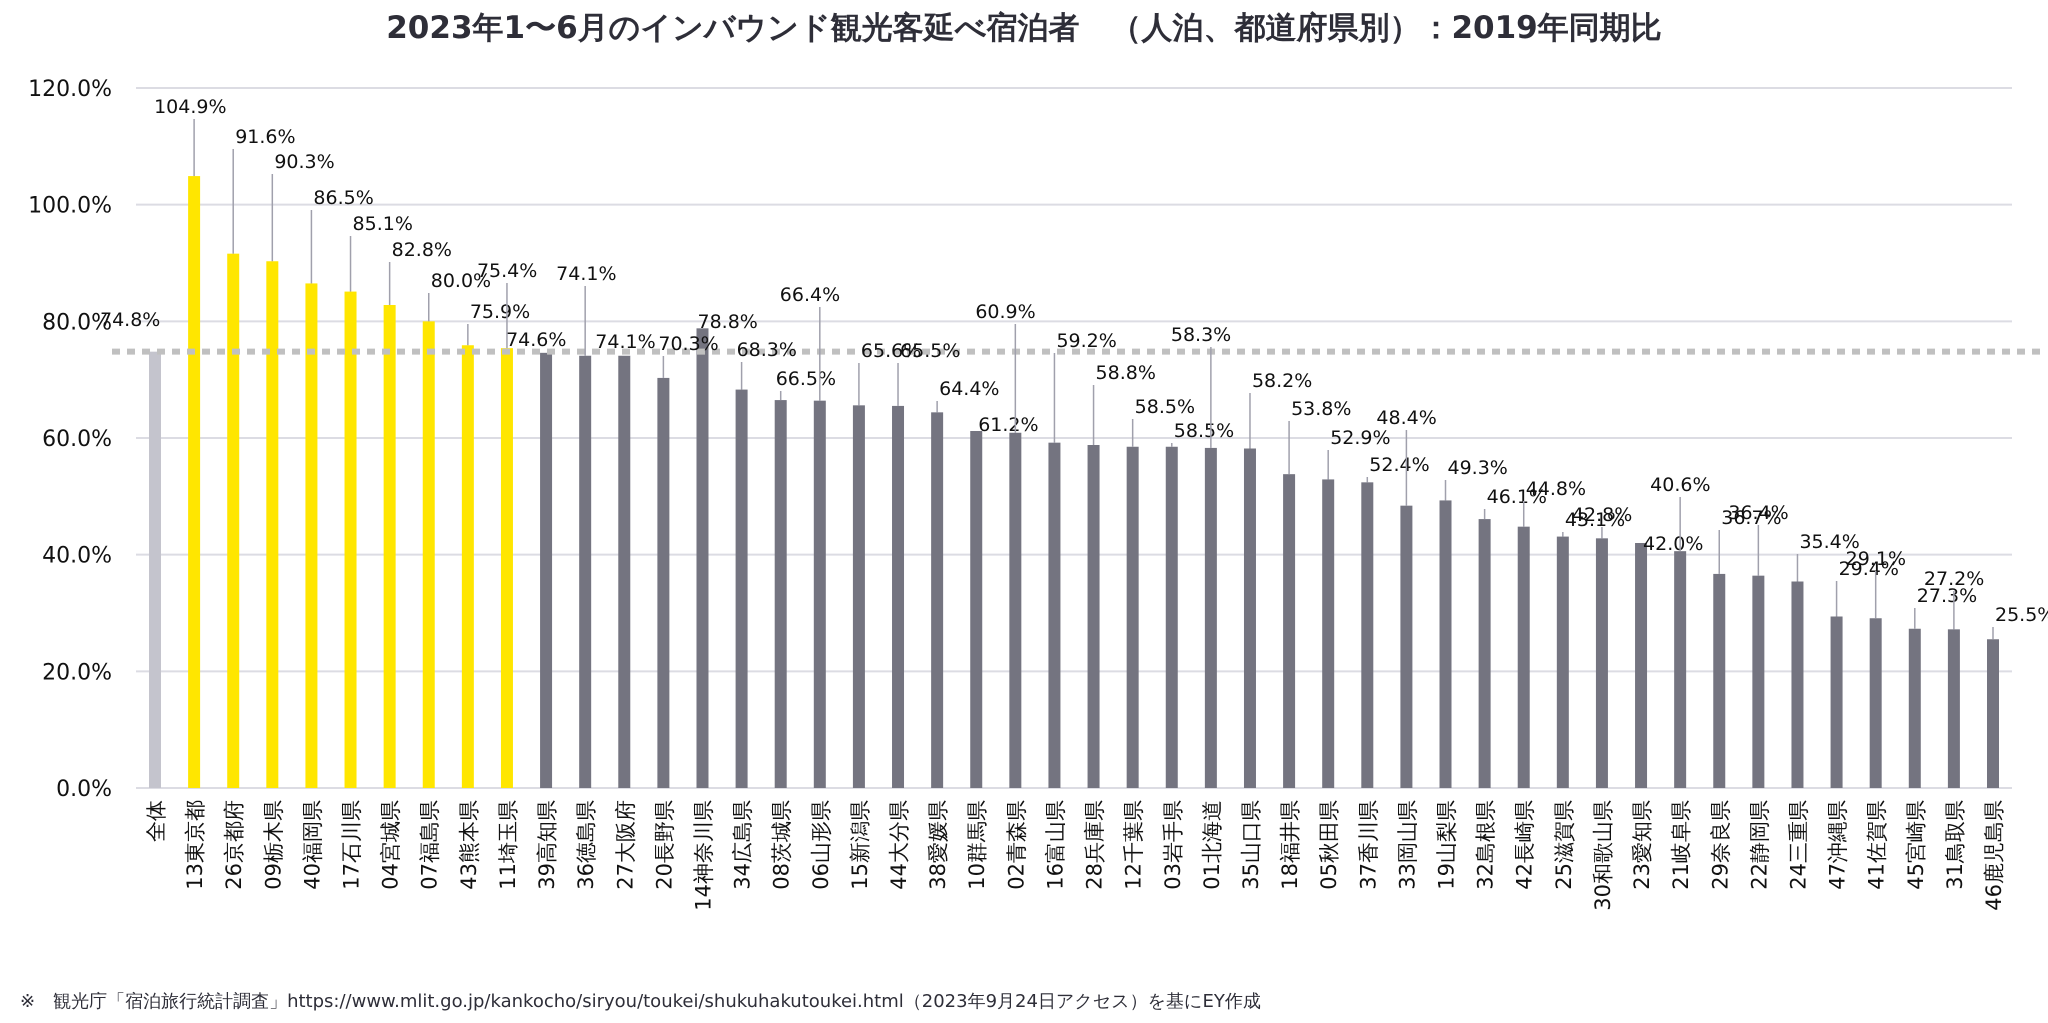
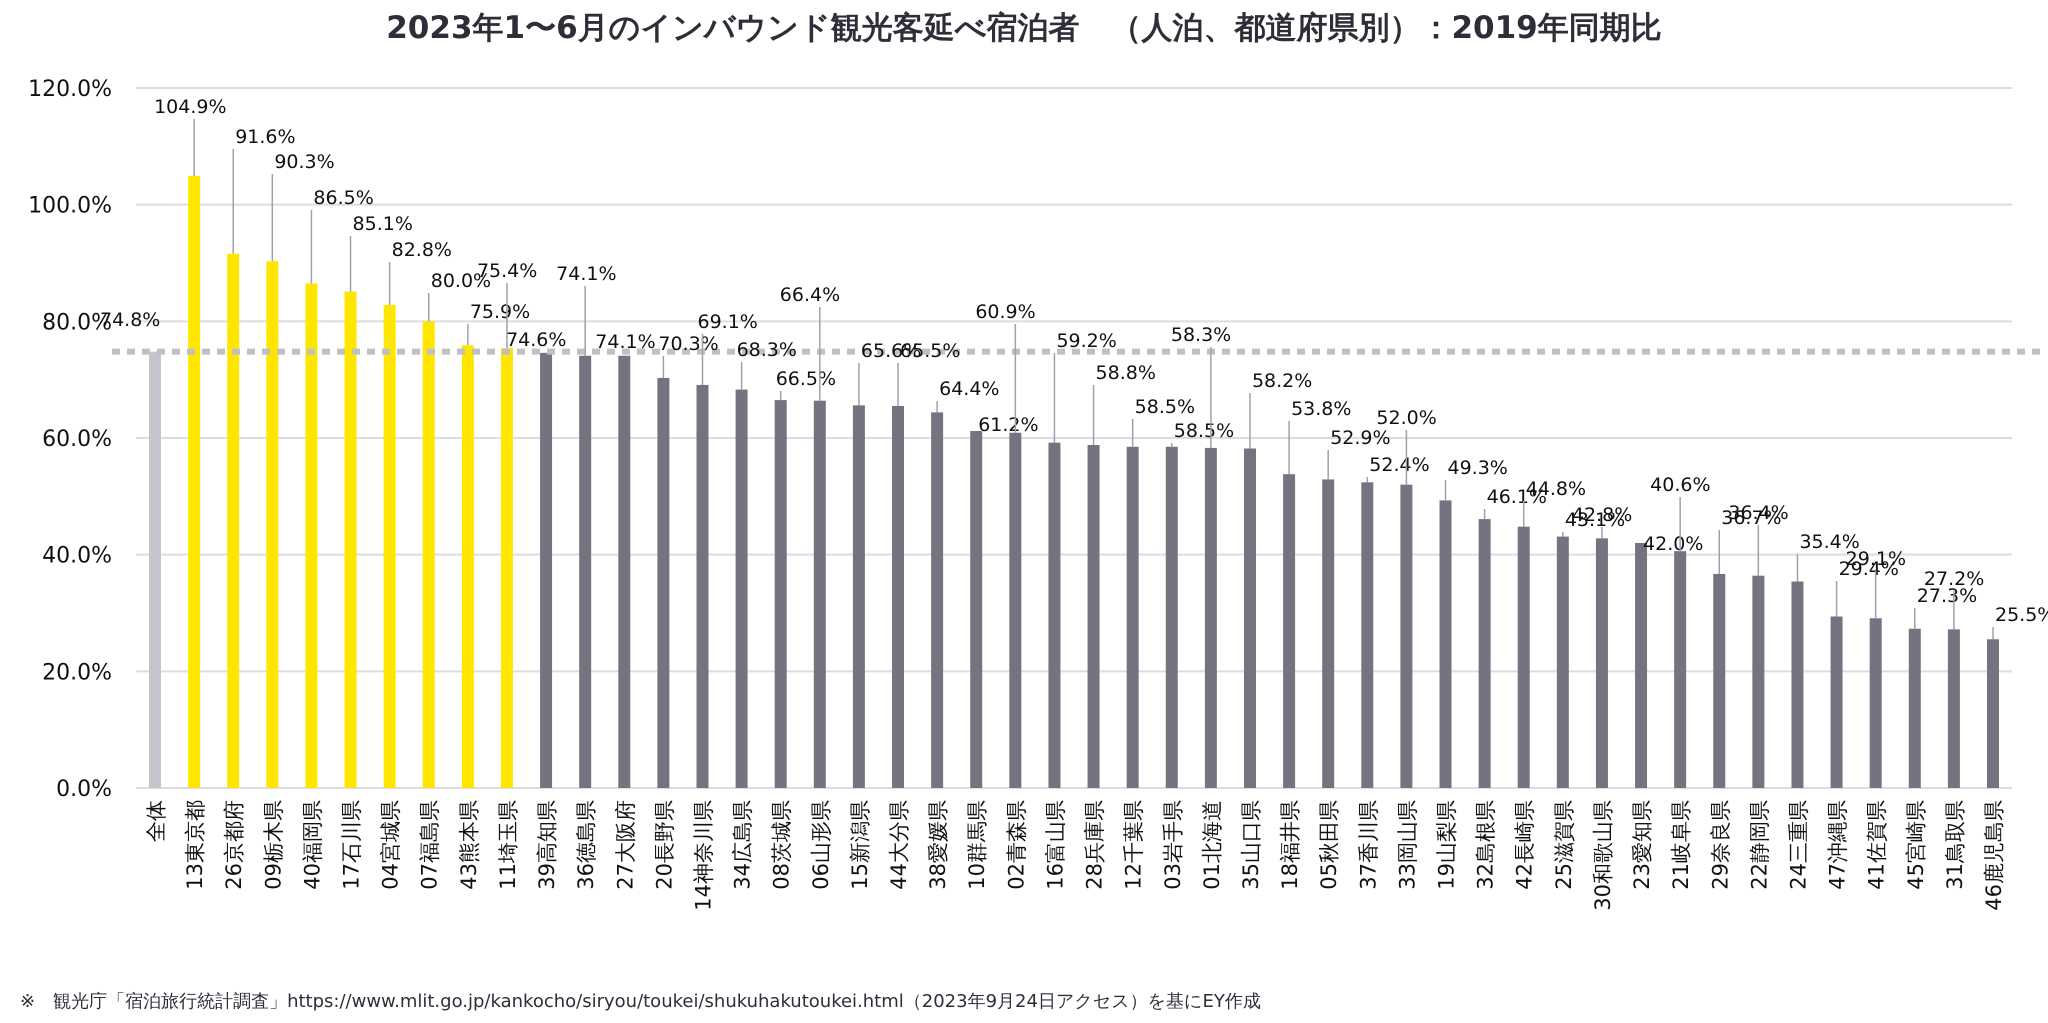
14神奈川県: 78.8% -> 69.1%
33岡山県: 48.4% -> 52.0%
